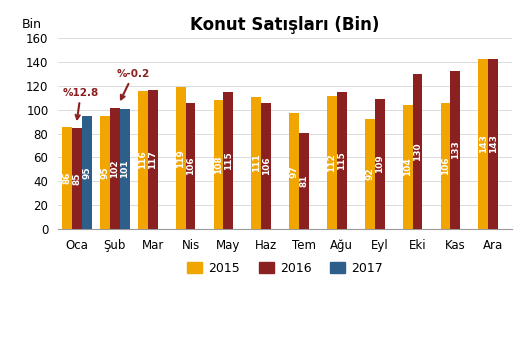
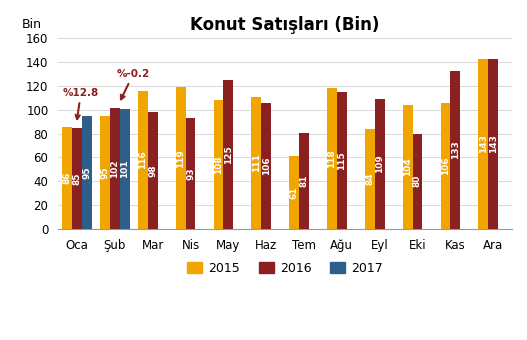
2016/Mar: 117 -> 98
2016/Nis: 106 -> 93
2016/May: 115 -> 125
2015/Tem: 97 -> 61
2015/Ağu: 112 -> 118
2015/Eyl: 92 -> 84
2016/Eki: 130 -> 80
